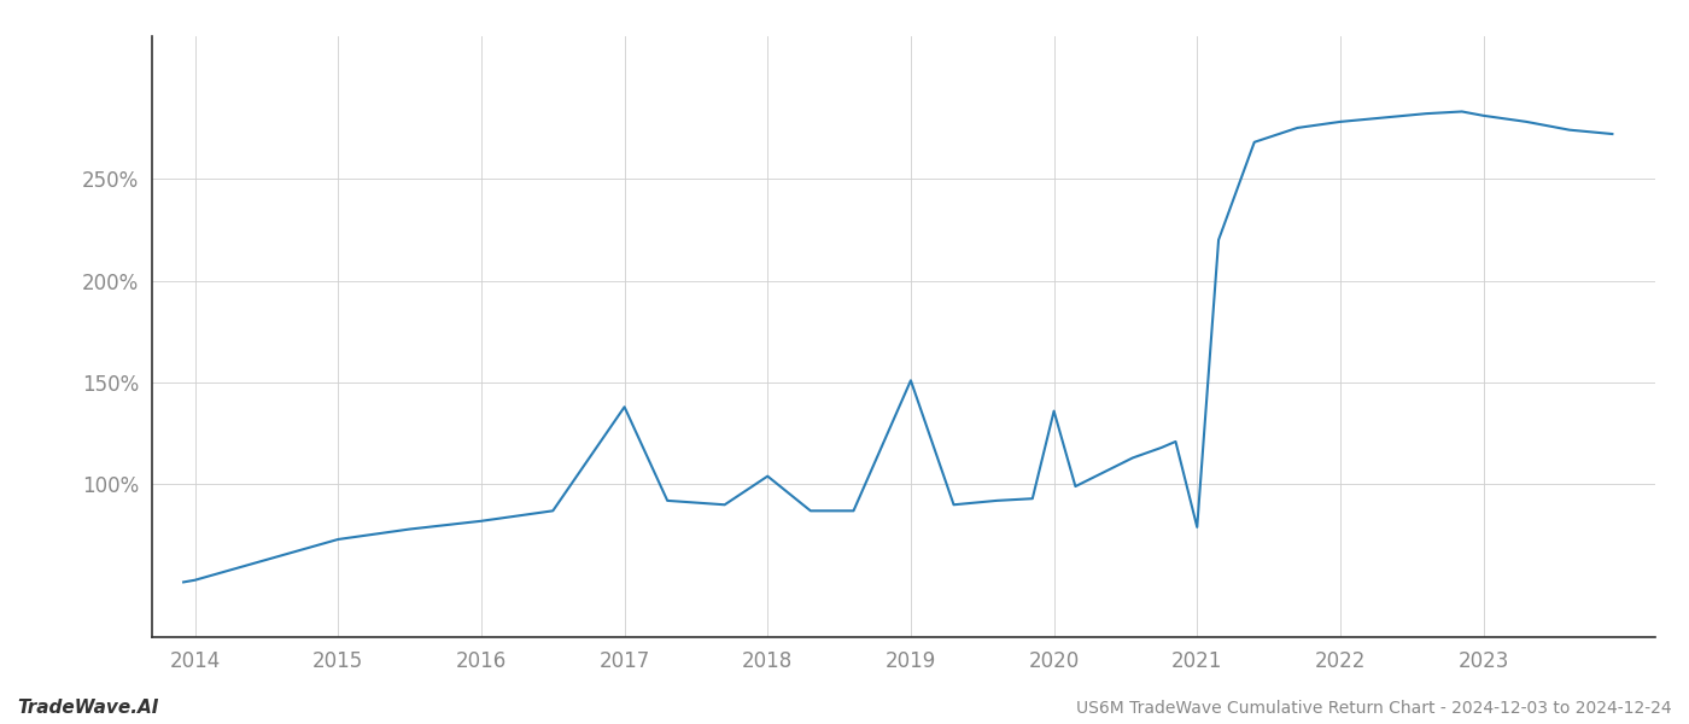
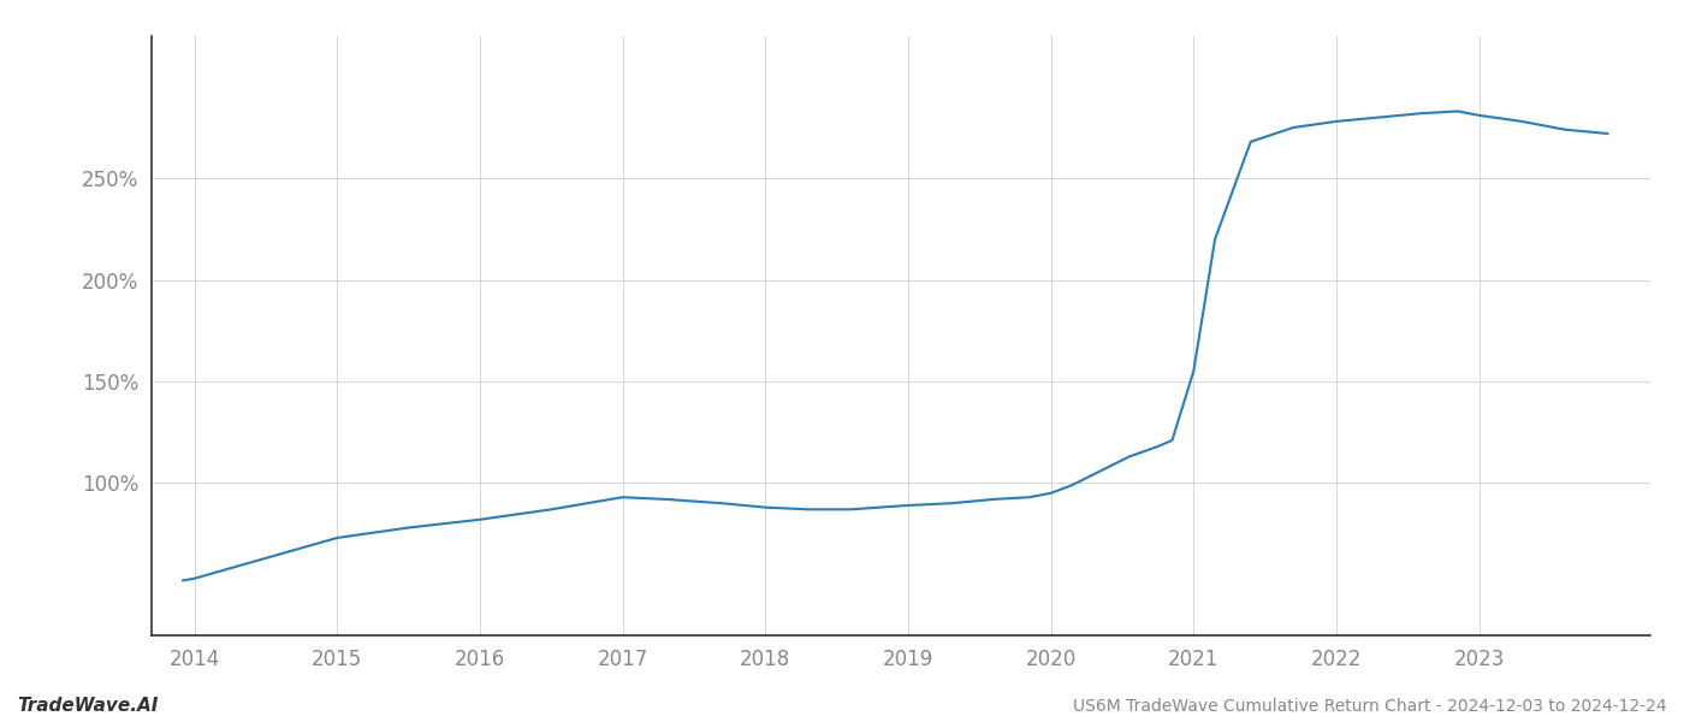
2017: 138% -> 93%
2018: 104% -> 88%
2019: 151% -> 89%
2020: 136% -> 95%
2021: 79% -> 155%
